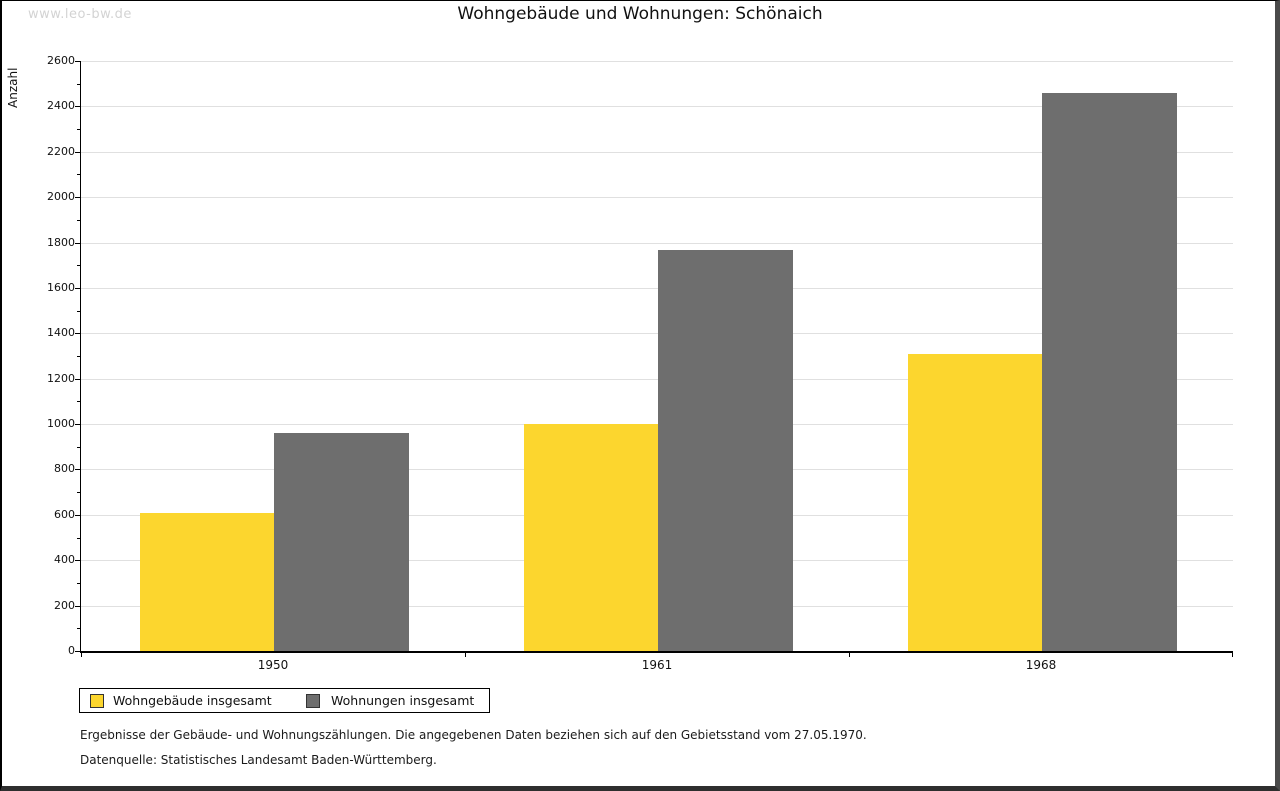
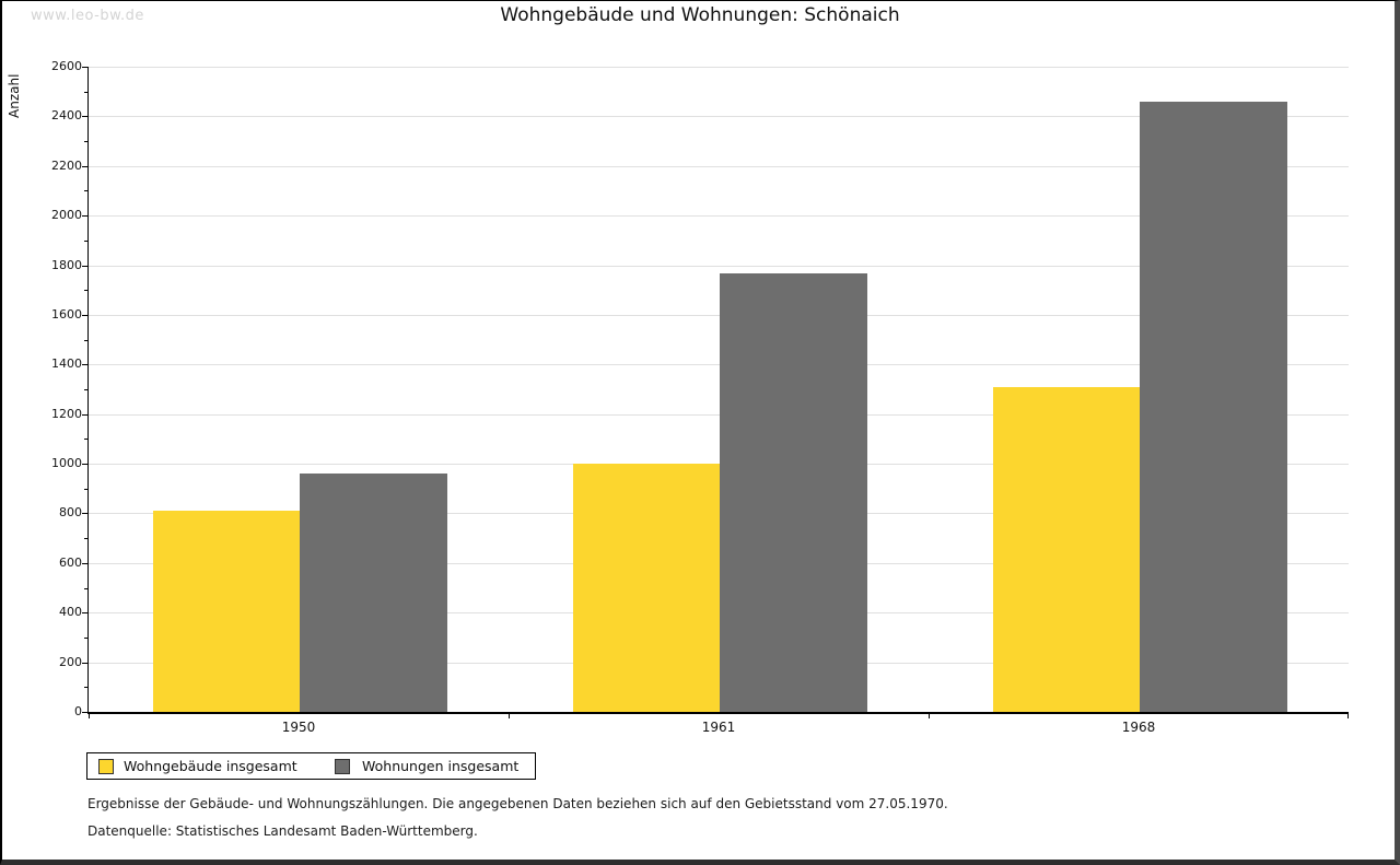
Wohngebäude insgesamt/1950: 610 -> 810
